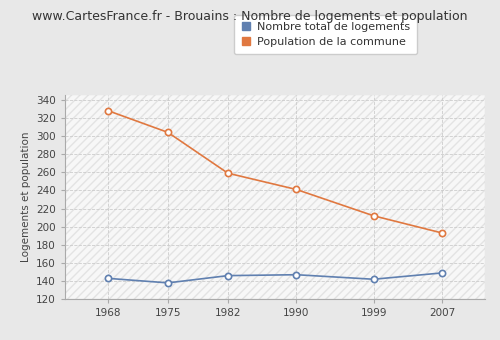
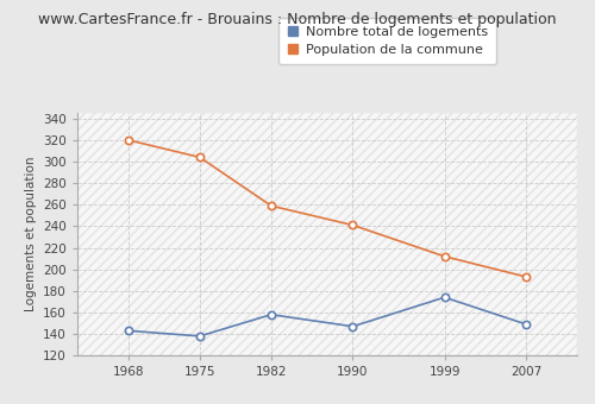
Population de la commune/1968: 328 -> 320
Nombre total de logements/1982: 146 -> 158
Nombre total de logements/1999: 142 -> 174
